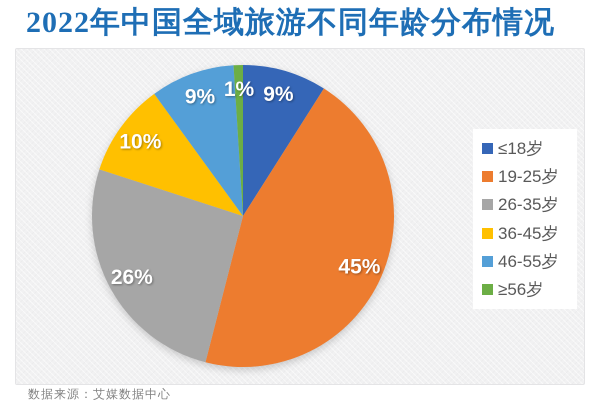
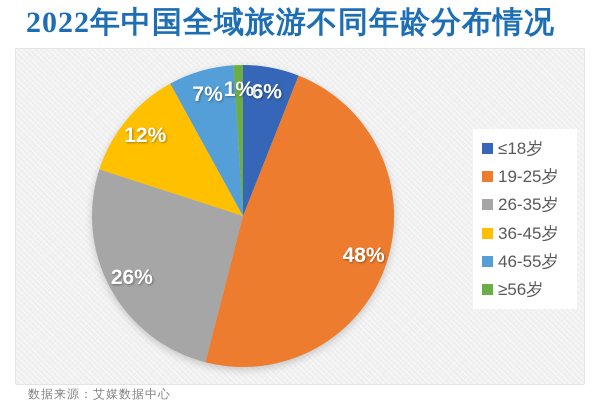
≤18岁: 9% -> 6%
19-25岁: 45% -> 48%
36-45岁: 10% -> 12%
46-55岁: 9% -> 7%
